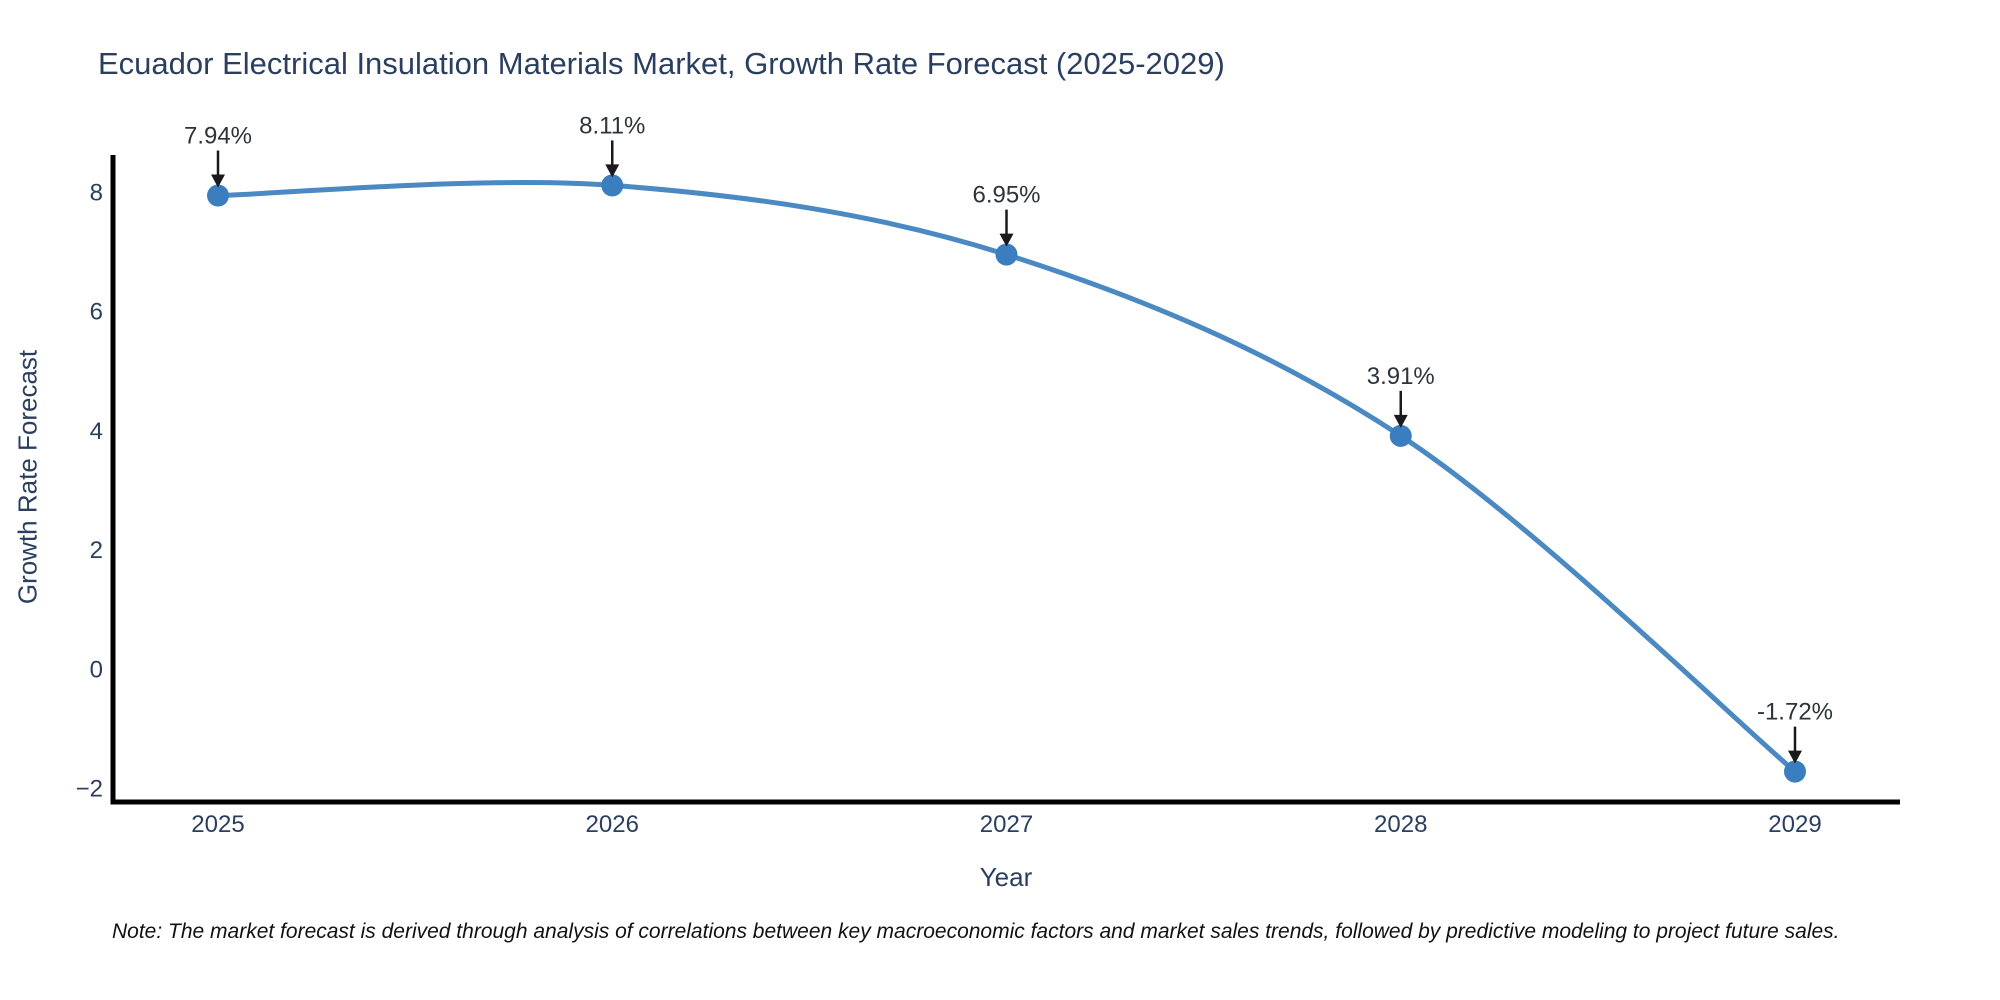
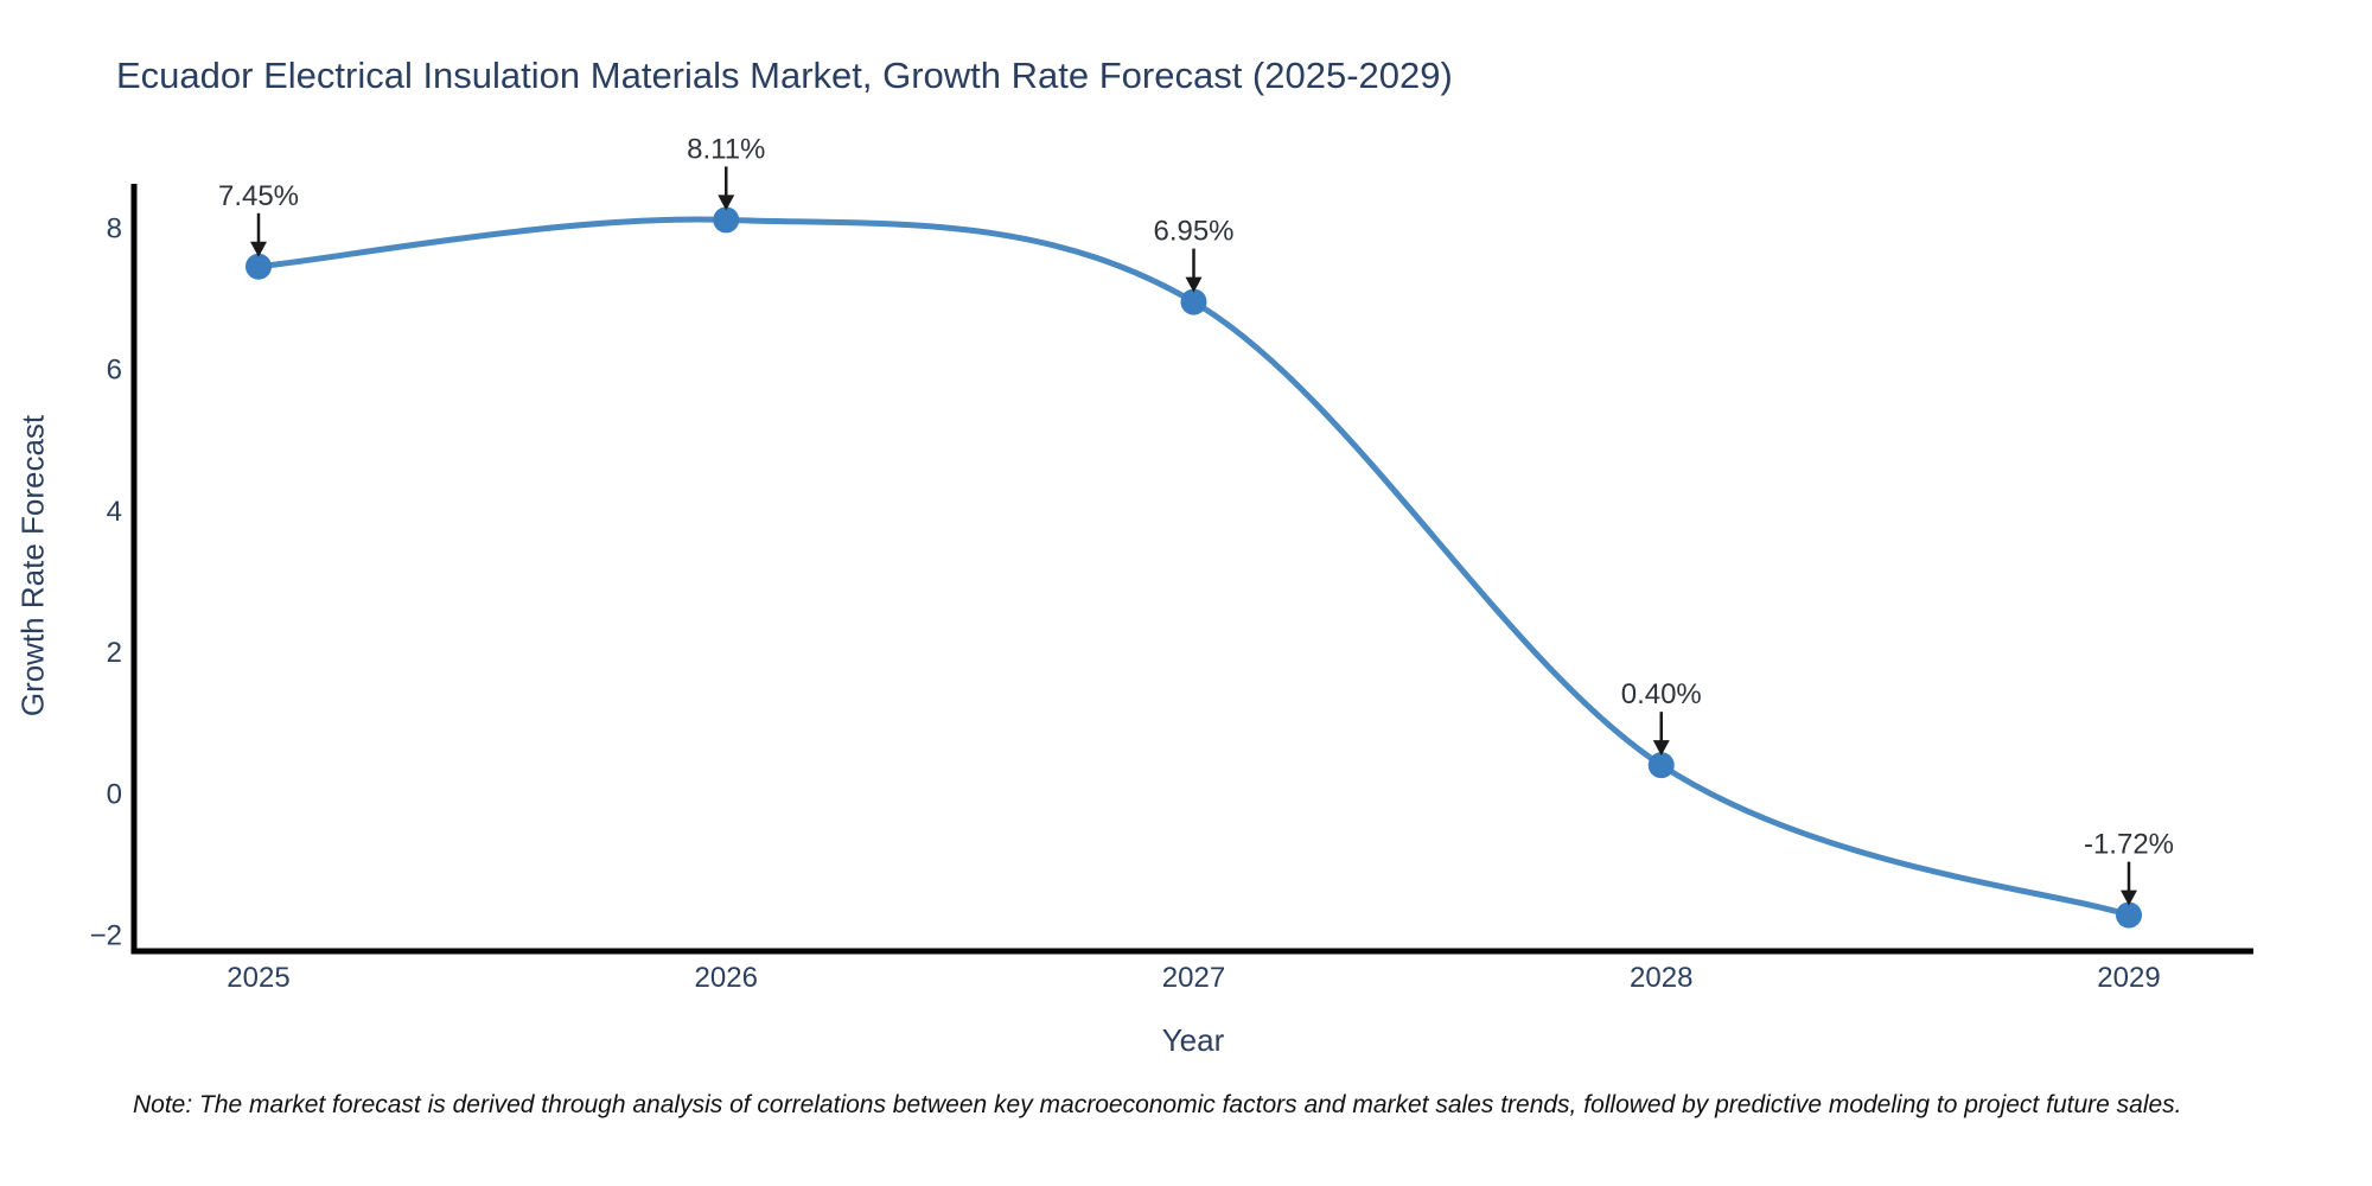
2025: 7.94% -> 7.45%
2028: 3.91% -> 0.40%
